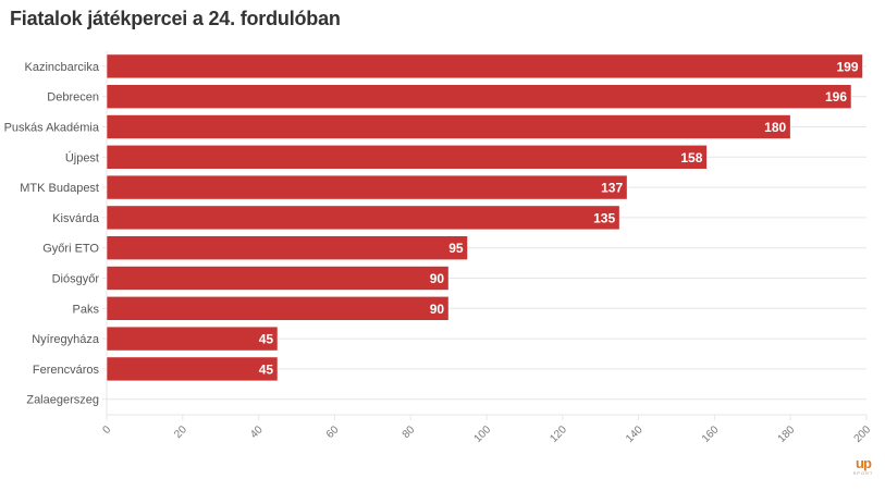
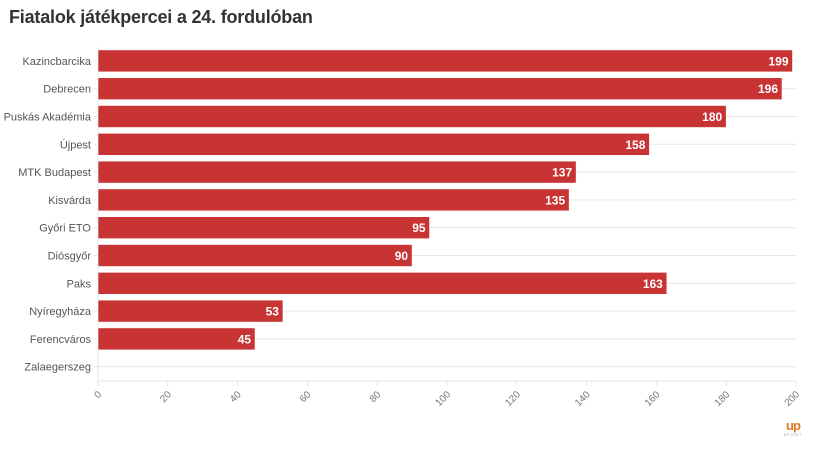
Paks: 90 -> 163
Nyíregyháza: 45 -> 53
